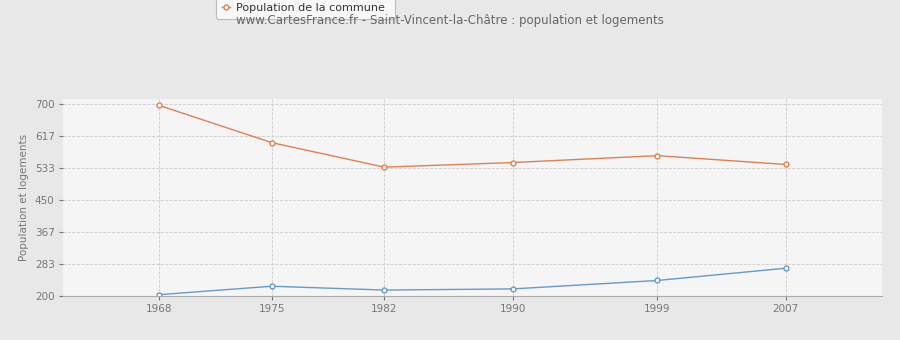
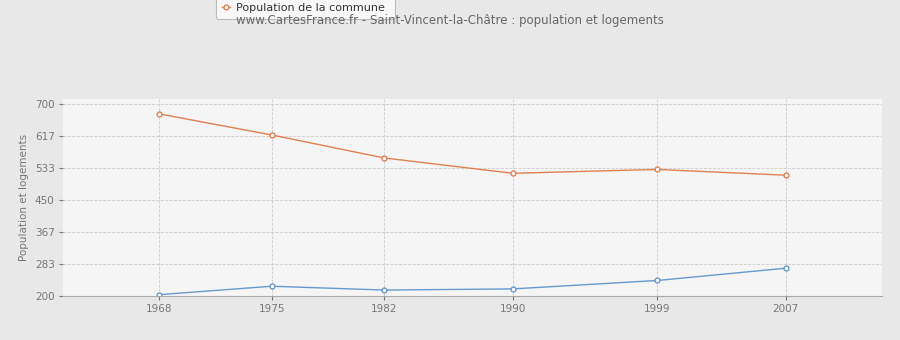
Population de la commune/1968: 697 -> 675
Population de la commune/1975: 600 -> 620
Population de la commune/1982: 536 -> 560
Population de la commune/1990: 548 -> 520
Population de la commune/1999: 566 -> 530
Population de la commune/2007: 543 -> 515
